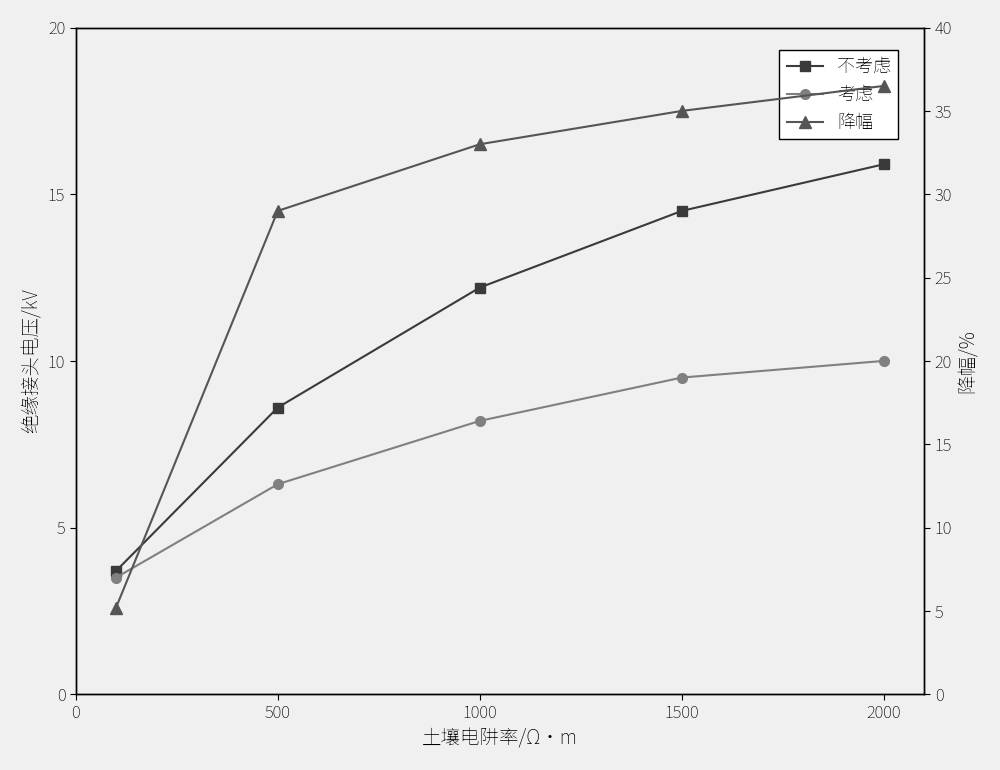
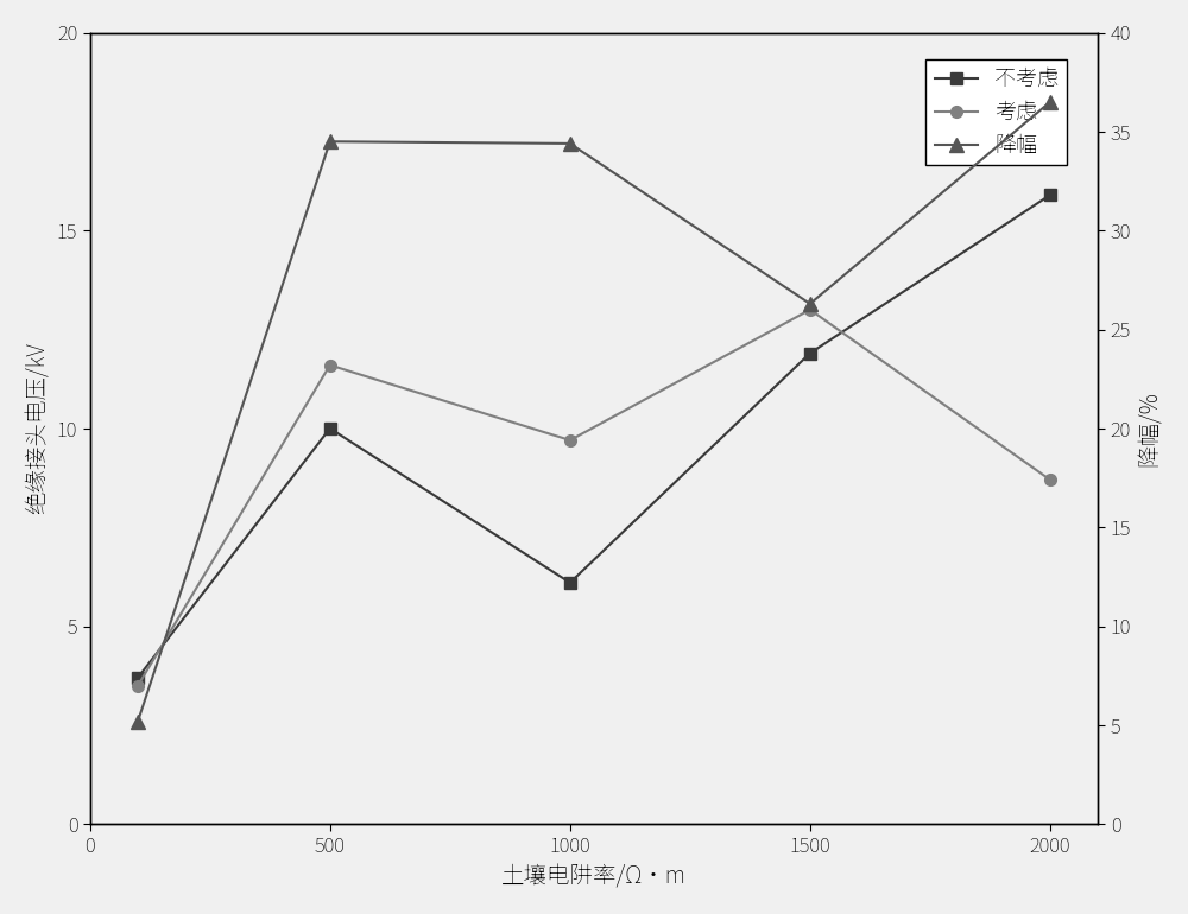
不考虑/500: 8.6 -> 10.0
考虑/500: 6.3 -> 11.6
降幅/500: 29.0 -> 34.5
不考虑/1000: 12.2 -> 6.1
考虑/1000: 8.2 -> 9.7
降幅/1000: 33.0 -> 34.4
不考虑/1500: 14.5 -> 11.9
考虑/1500: 9.5 -> 13.0
降幅/1500: 35.0 -> 26.3
考虑/2000: 10.0 -> 8.7
